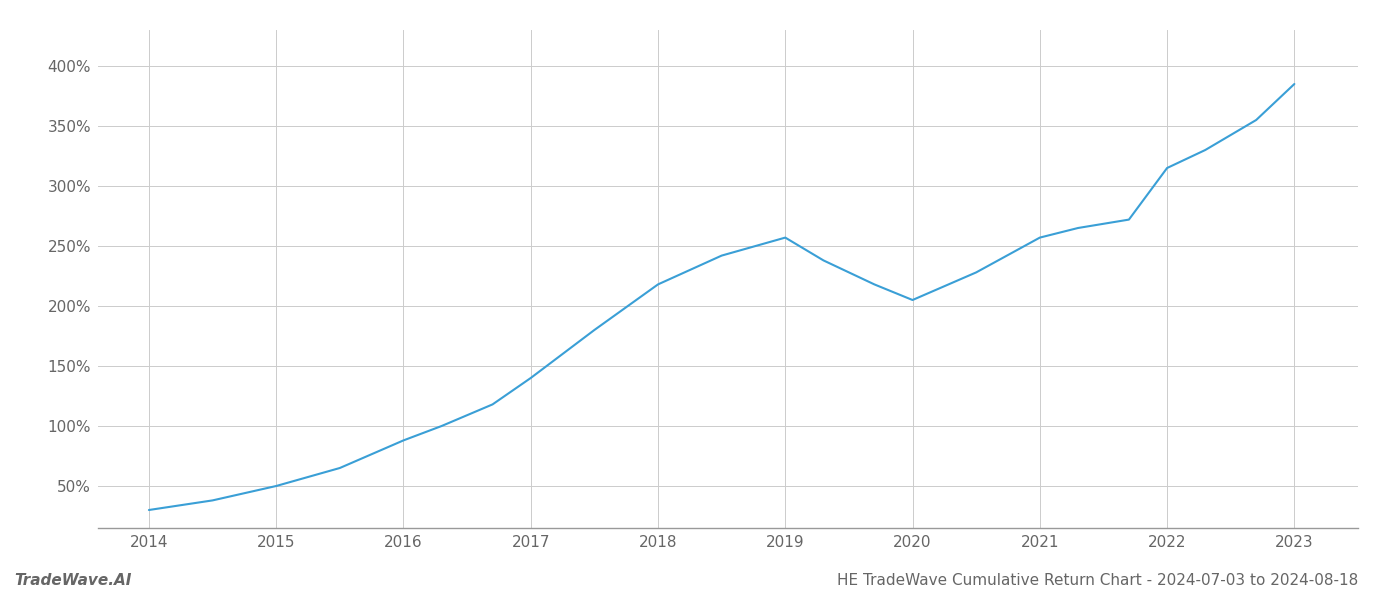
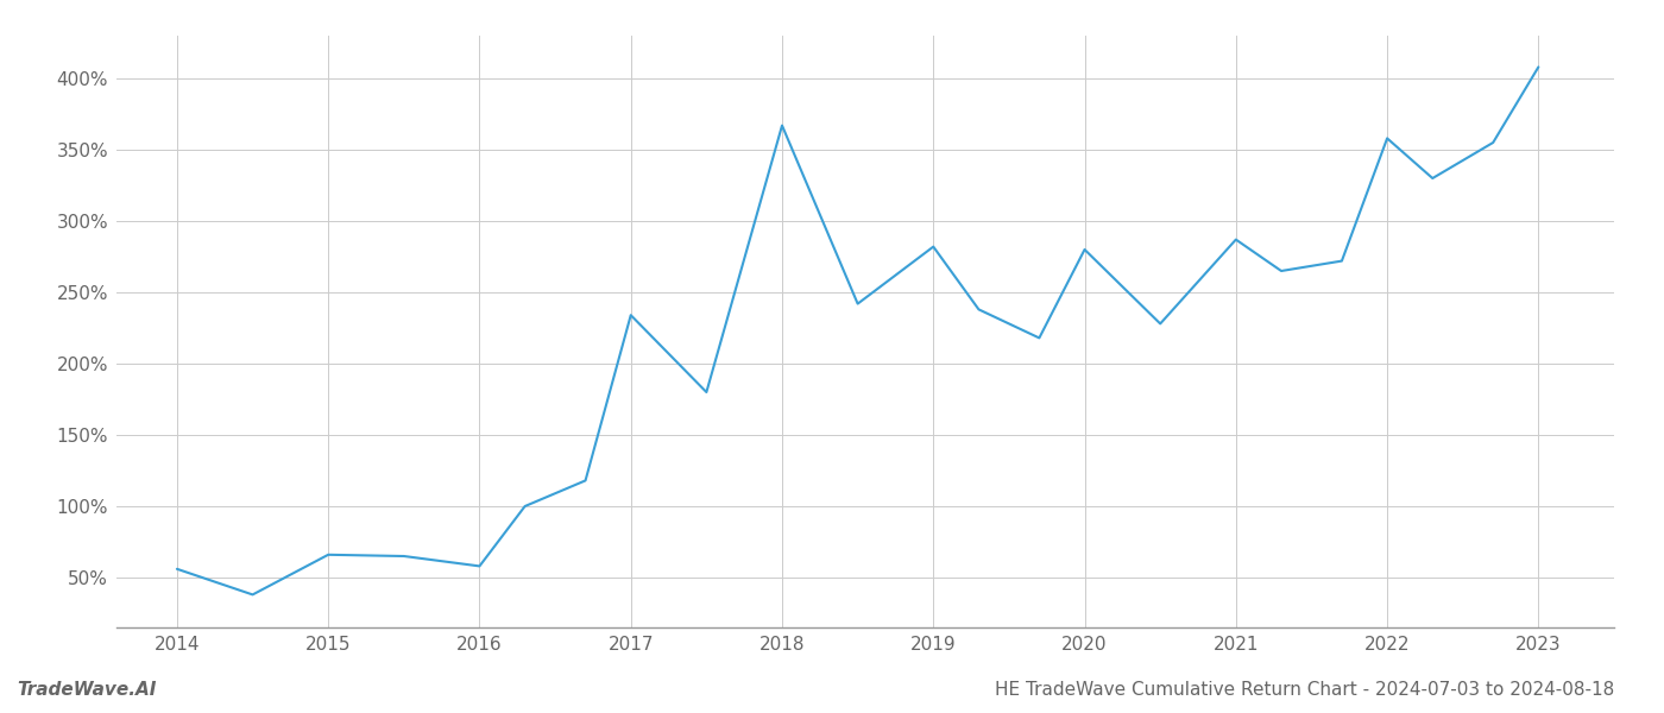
2014: 30% -> 56%
2015: 50% -> 66%
2016: 88% -> 58%
2017: 140% -> 234%
2018: 218% -> 367%
2019: 257% -> 282%
2020: 205% -> 280%
2021: 257% -> 287%
2022: 315% -> 358%
2023: 385% -> 408%
